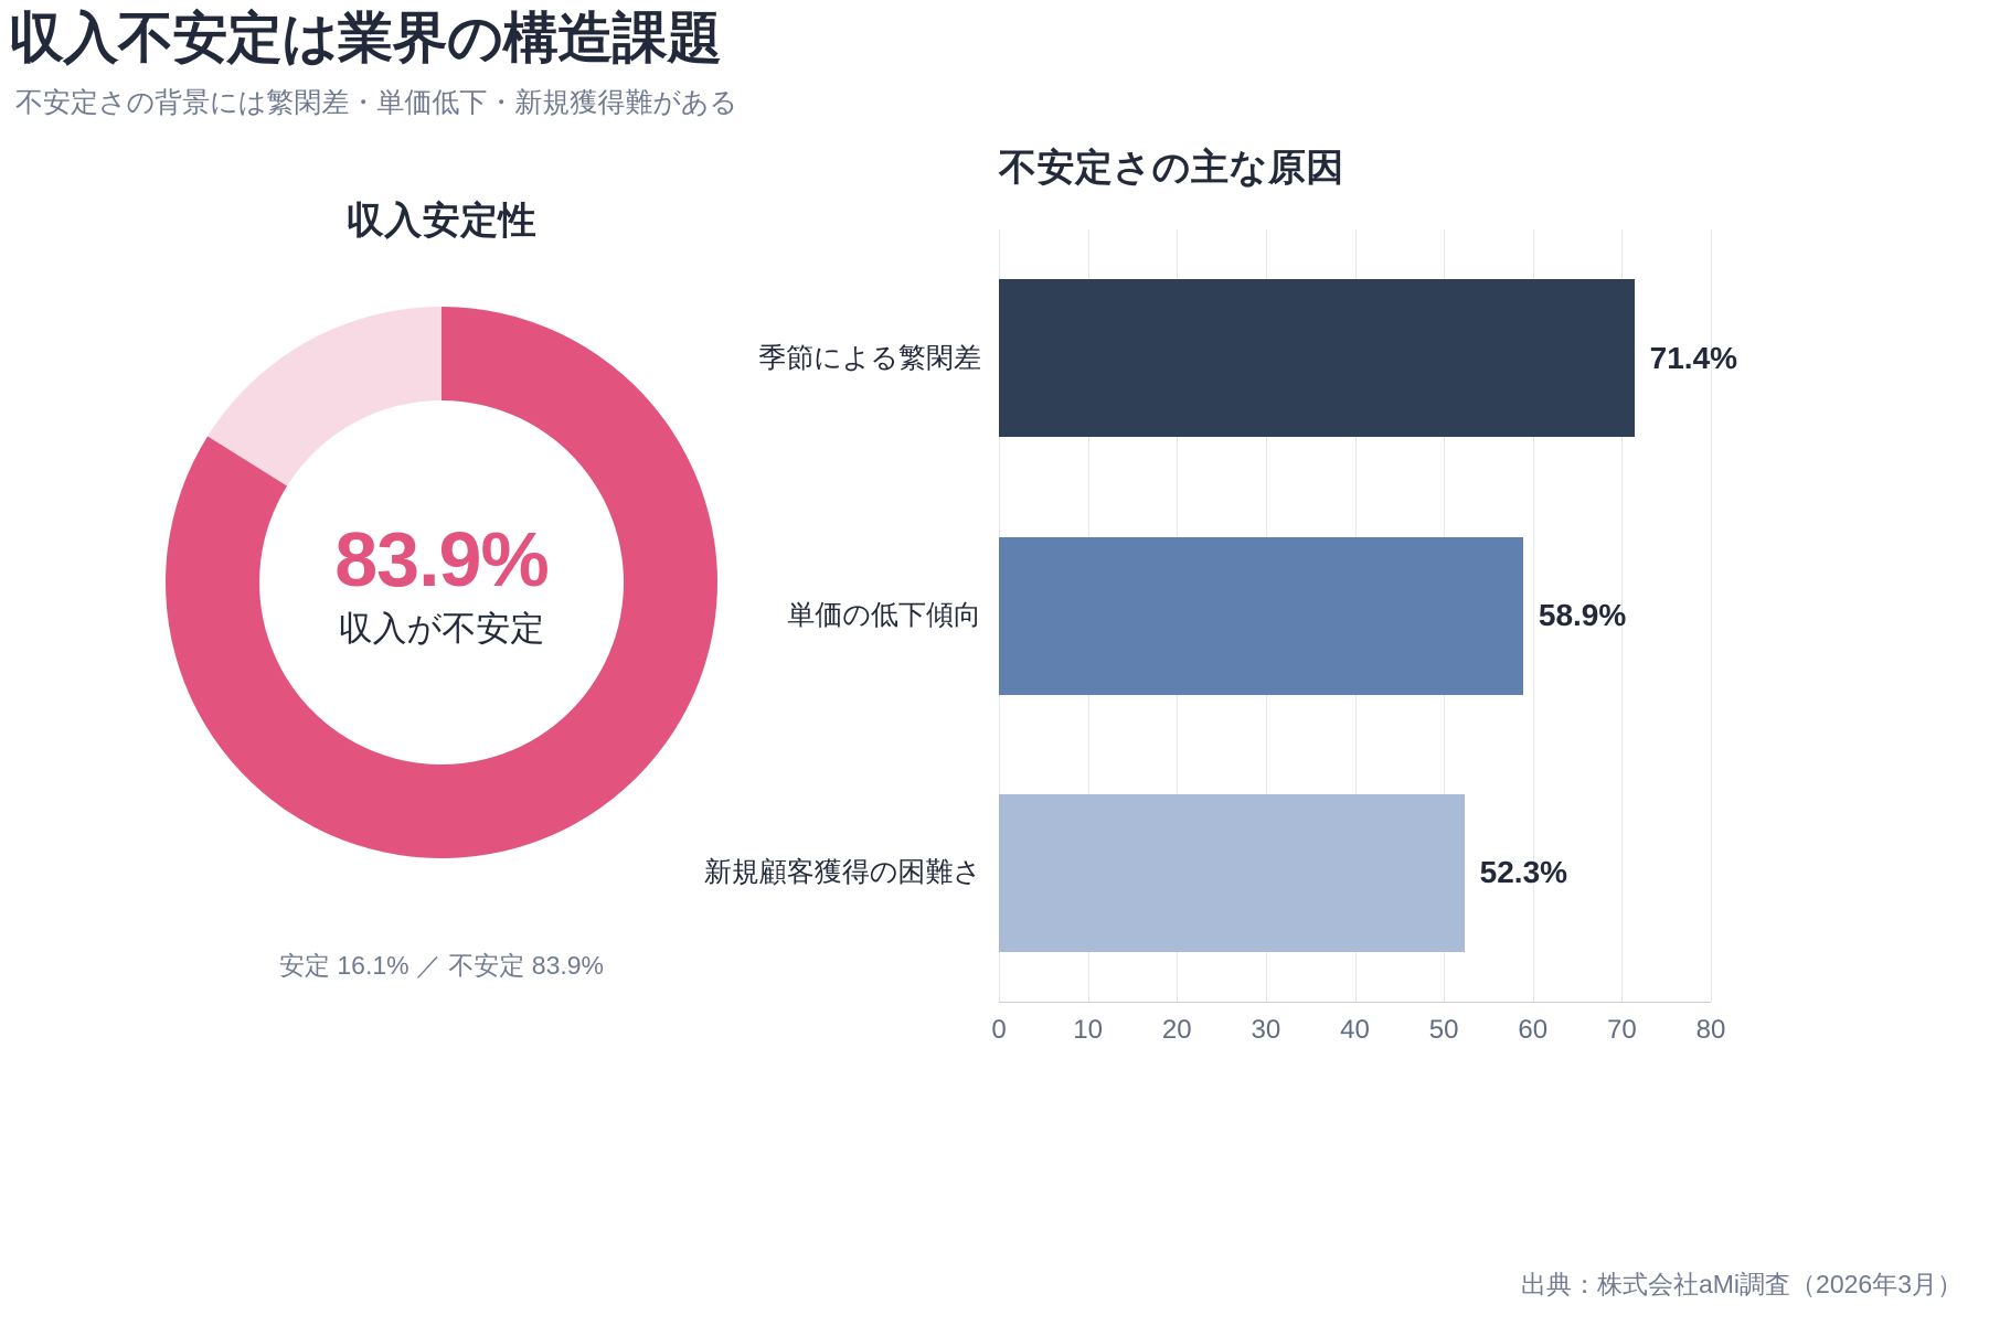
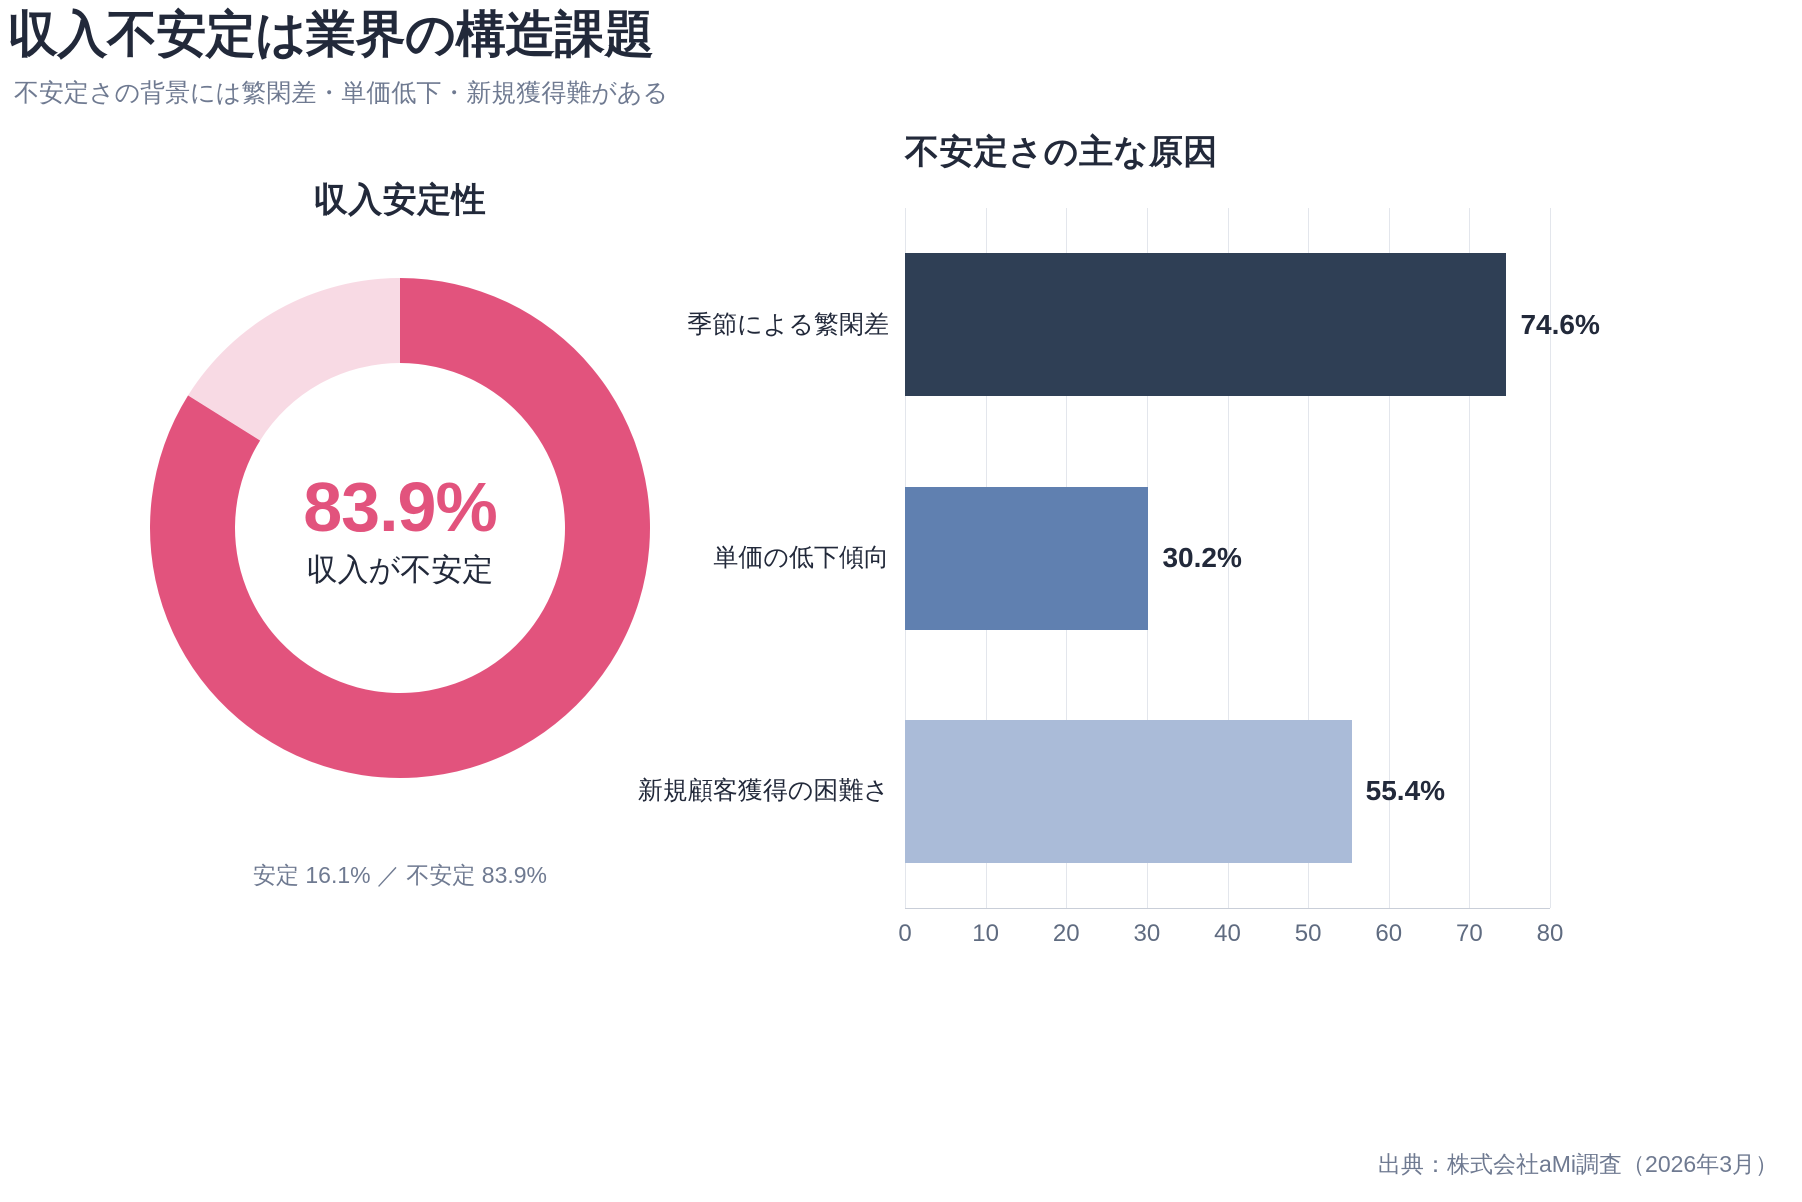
不安定さの主な原因/季節による繁閑差: 71.4% -> 74.6%
不安定さの主な原因/単価の低下傾向: 58.9% -> 30.2%
不安定さの主な原因/新規顧客獲得の困難さ: 52.3% -> 55.4%
